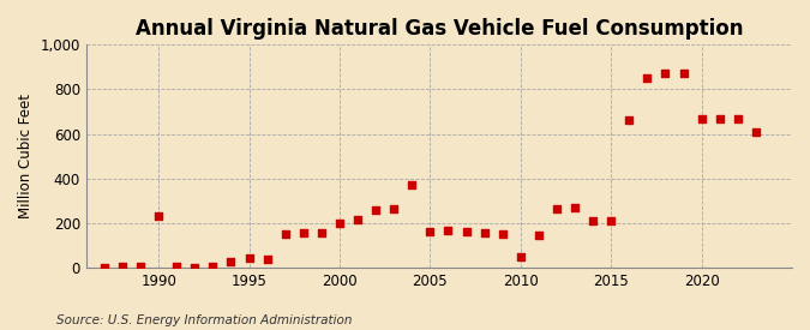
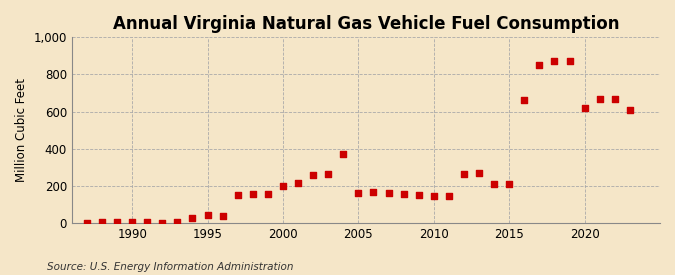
1990: 230 -> 0
2010: 50 -> 140
2020: 670 -> 620
